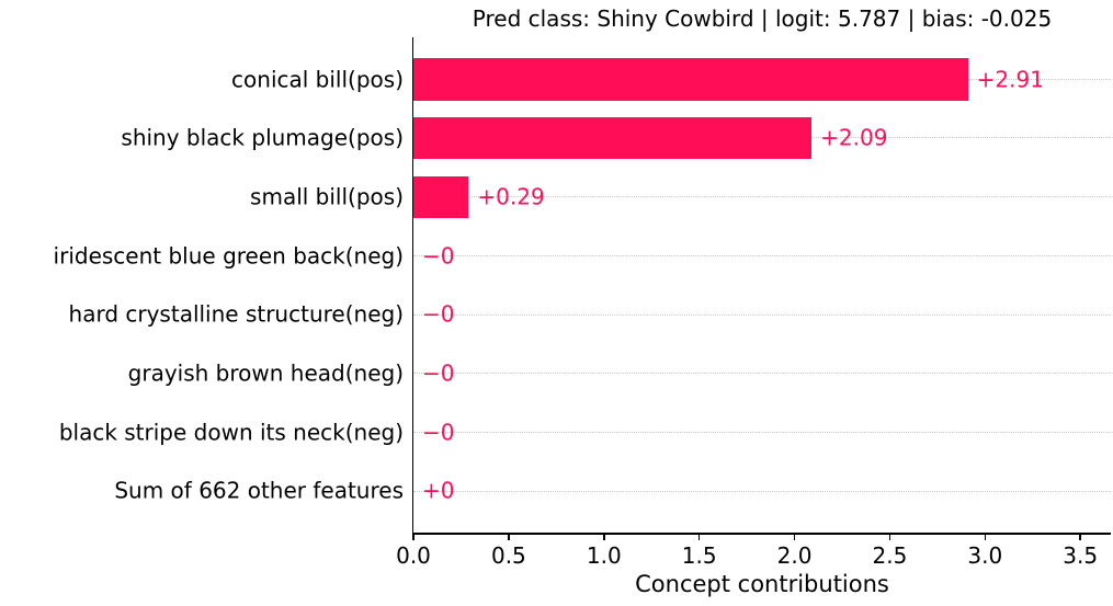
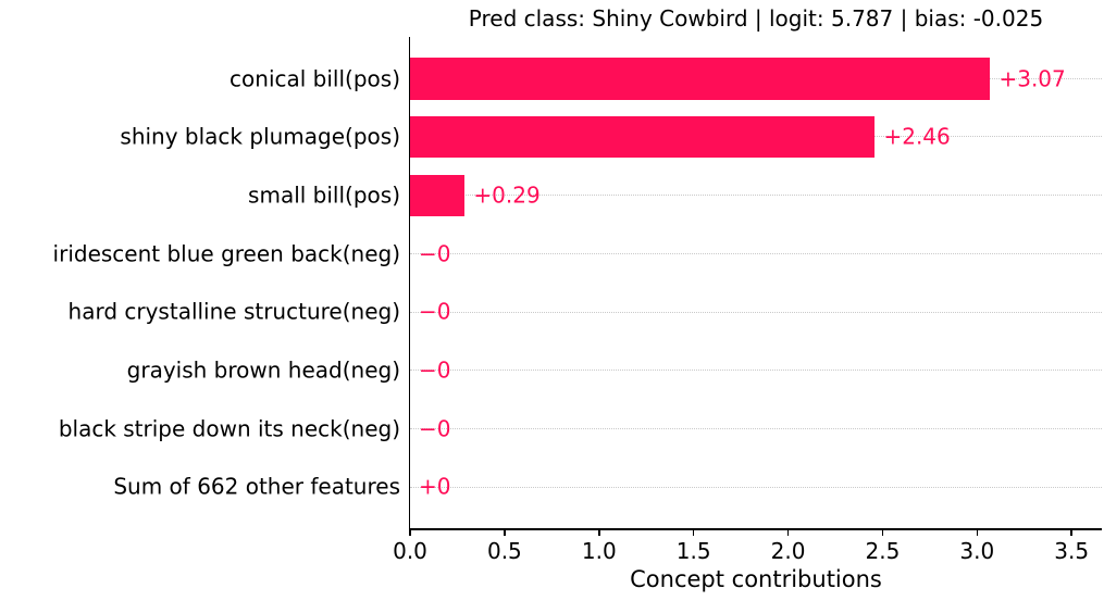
conical bill(pos): +2.91 -> +3.07
shiny black plumage(pos): +2.09 -> +2.46
